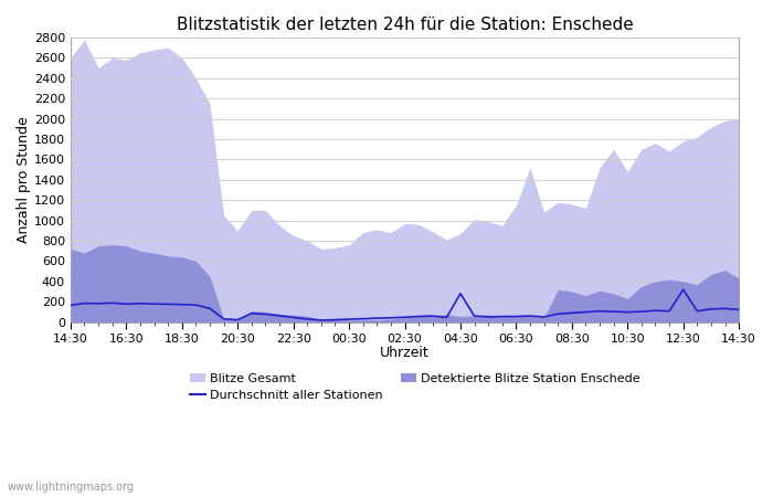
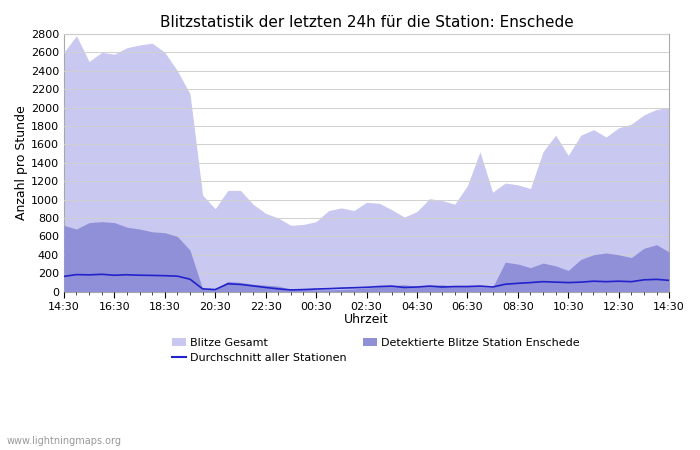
Durchschnitt aller Stationen/04:30: 280 -> 50
Durchschnitt aller Stationen/12:30: 320 -> 110
